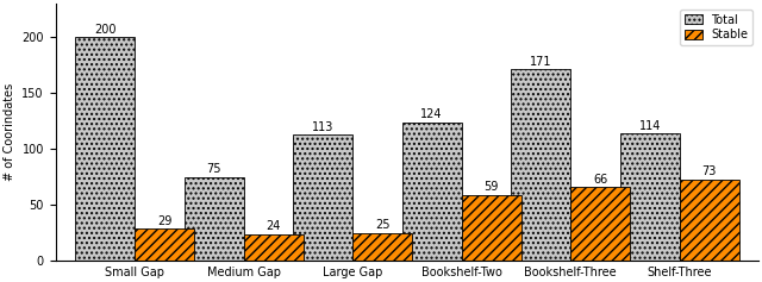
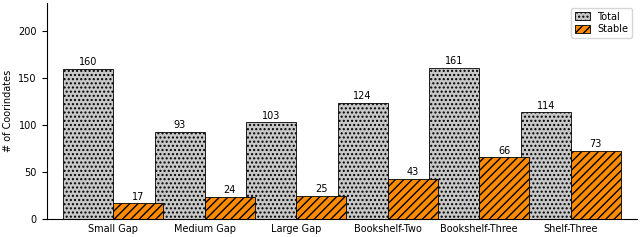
Total/Small Gap: 200 -> 160
Stable/Small Gap: 29 -> 17
Total/Medium Gap: 75 -> 93
Total/Large Gap: 113 -> 103
Stable/Bookshelf-Two: 59 -> 43
Total/Bookshelf-Three: 171 -> 161
